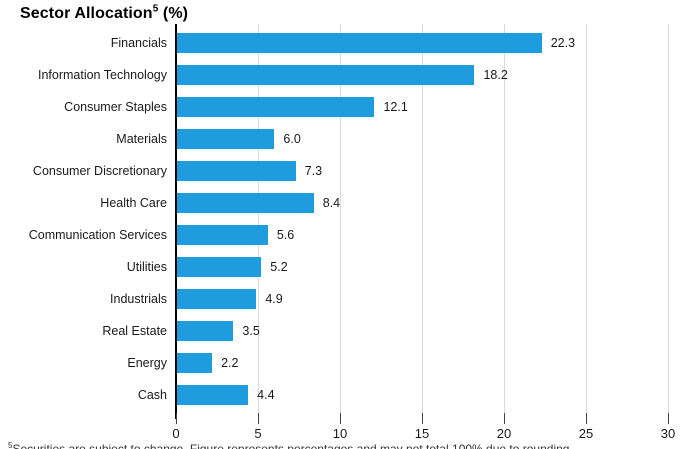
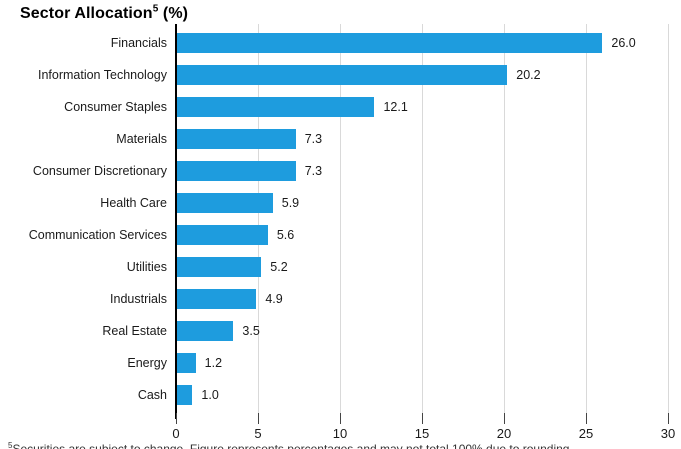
Financials: 22.3 -> 26.0
Information Technology: 18.2 -> 20.2
Materials: 6.0 -> 7.3
Health Care: 8.4 -> 5.9
Energy: 2.2 -> 1.2
Cash: 4.4 -> 1.0
